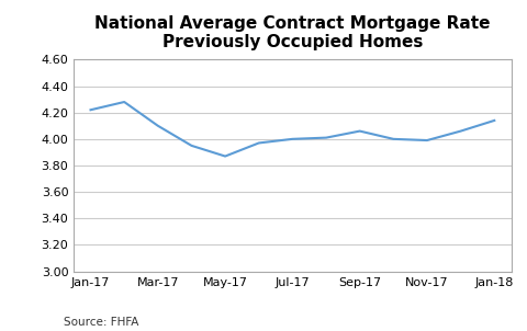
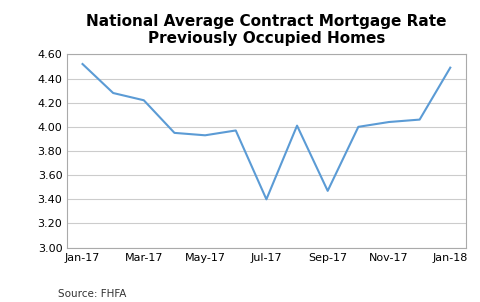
Jan-17: 4.22 -> 4.52
Mar-17: 4.10 -> 4.22
May-17: 3.87 -> 3.93
Jul-17: 4.00 -> 3.40
Sep-17: 4.06 -> 3.47
Nov-17: 3.99 -> 4.04
Jan-18: 4.14 -> 4.49
